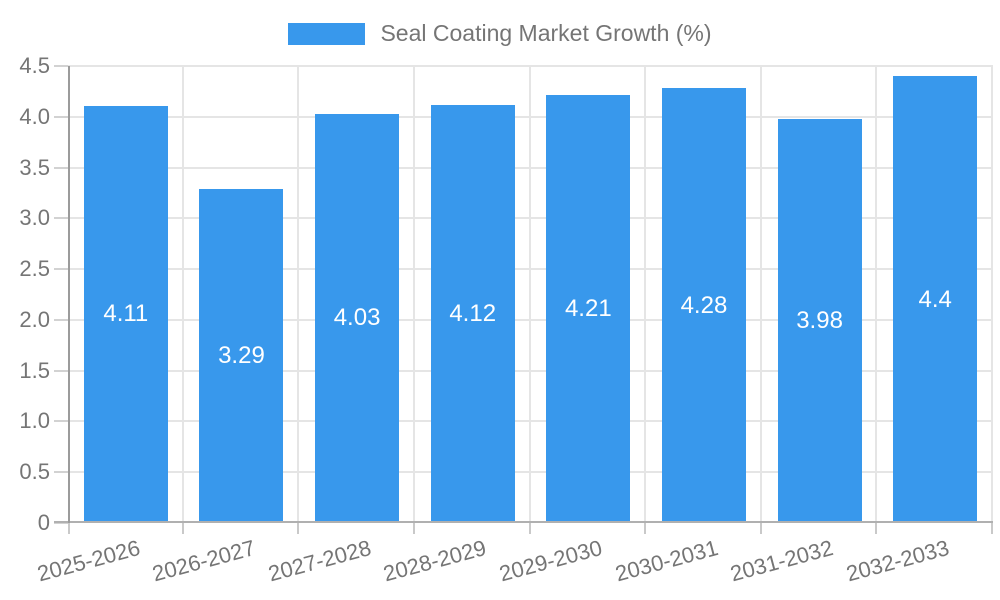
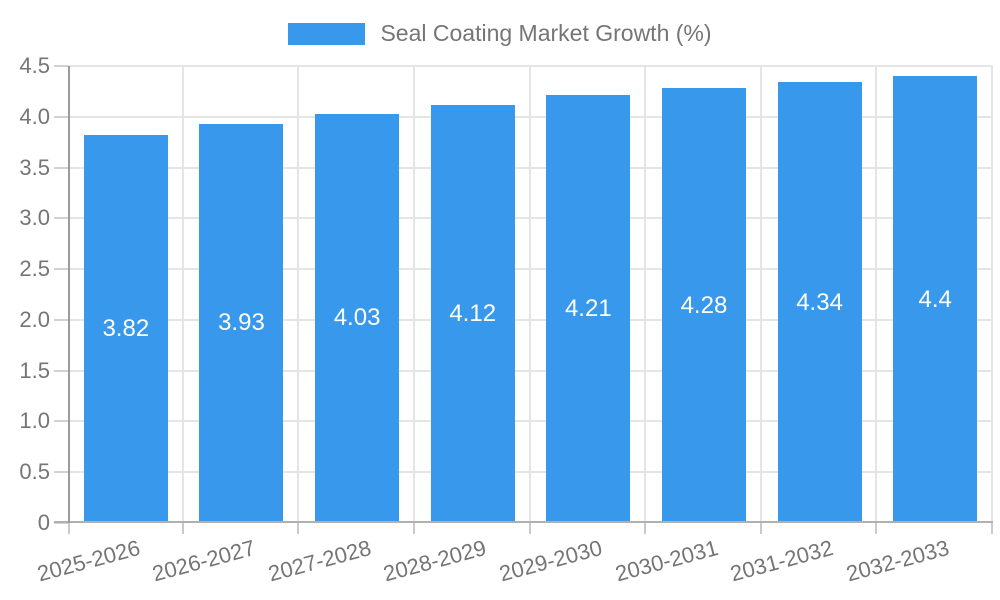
2025-2026: 4.11 -> 3.82
2026-2027: 3.29 -> 3.93
2031-2032: 3.98 -> 4.34
